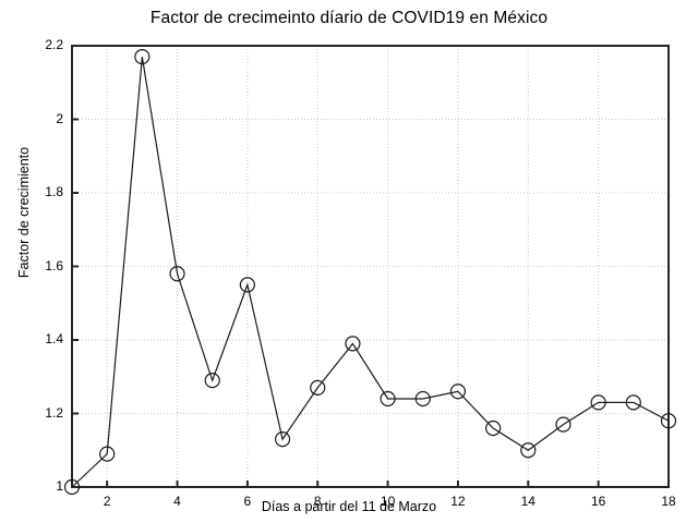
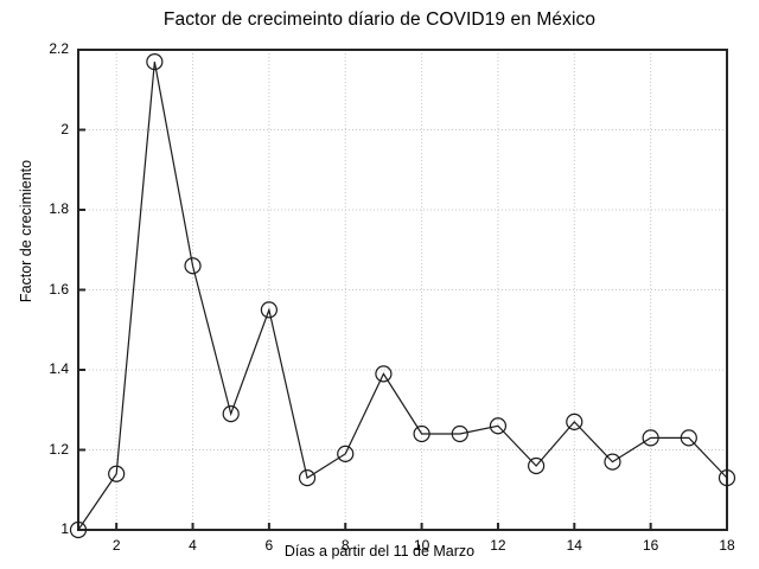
2: 1.09 -> 1.14
4: 1.58 -> 1.66
8: 1.27 -> 1.19
14: 1.10 -> 1.27
18: 1.18 -> 1.13
